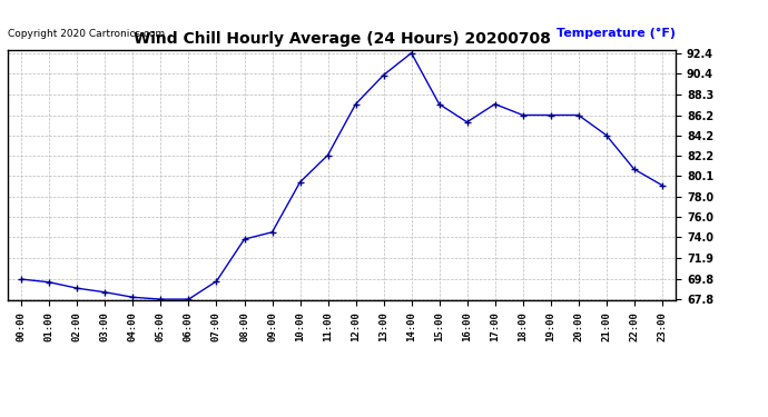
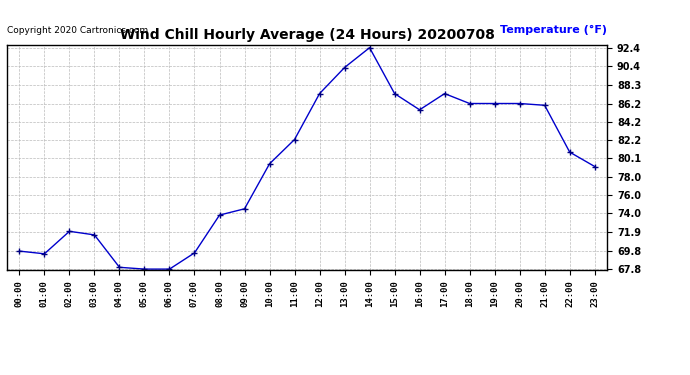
02:00: 68.9 -> 72.0
03:00: 68.5 -> 71.6
21:00: 84.2 -> 86.0
